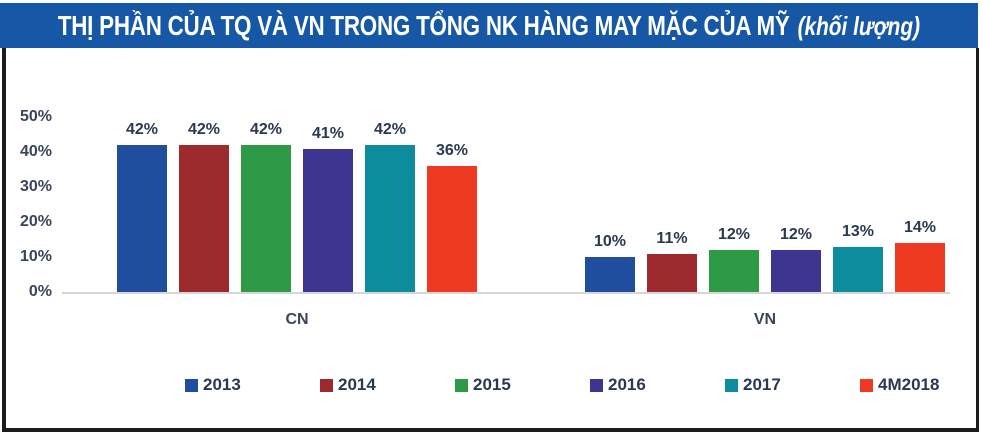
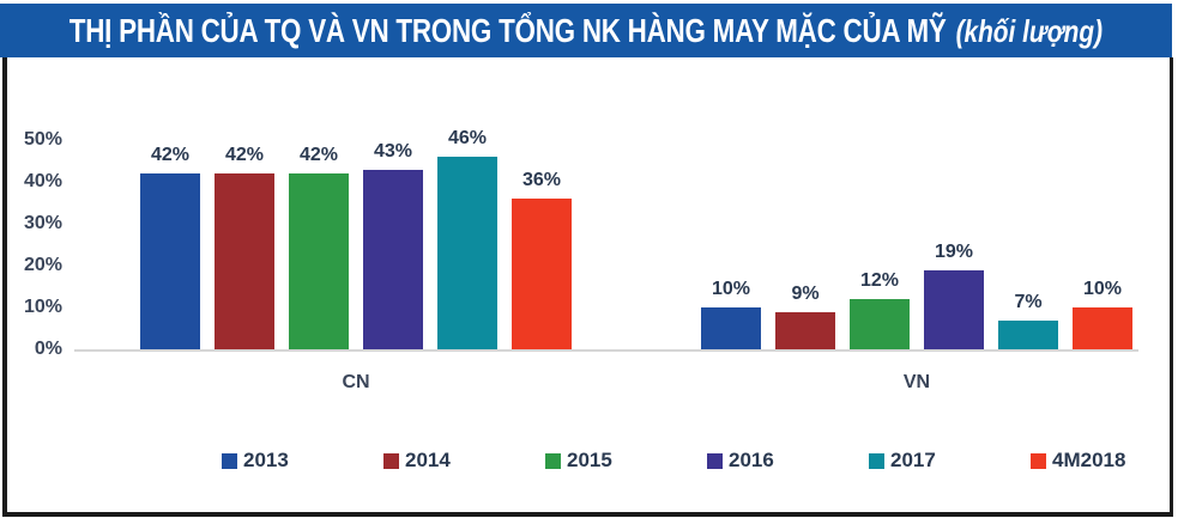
2016/CN: 41% -> 43%
2017/CN: 42% -> 46%
2014/VN: 11% -> 9%
2016/VN: 12% -> 19%
2017/VN: 13% -> 7%
4M2018/VN: 14% -> 10%
